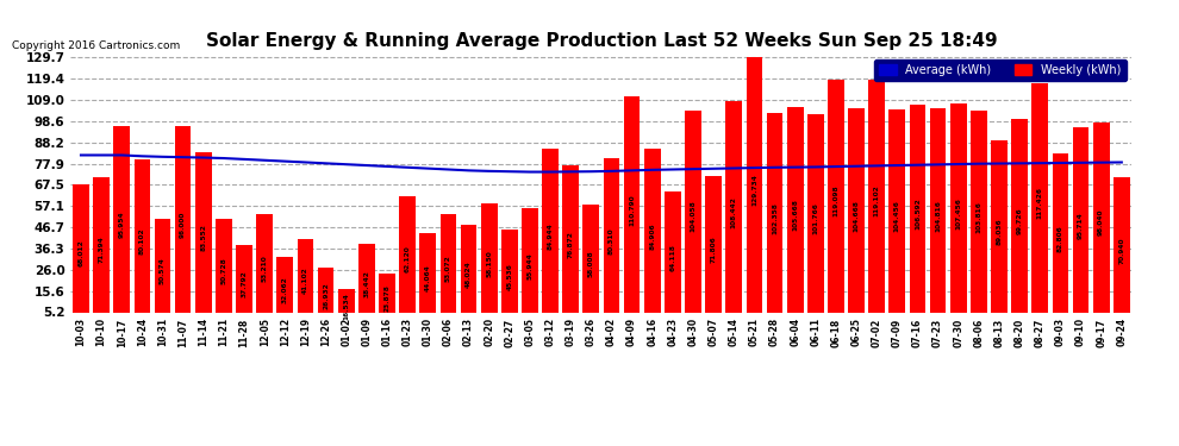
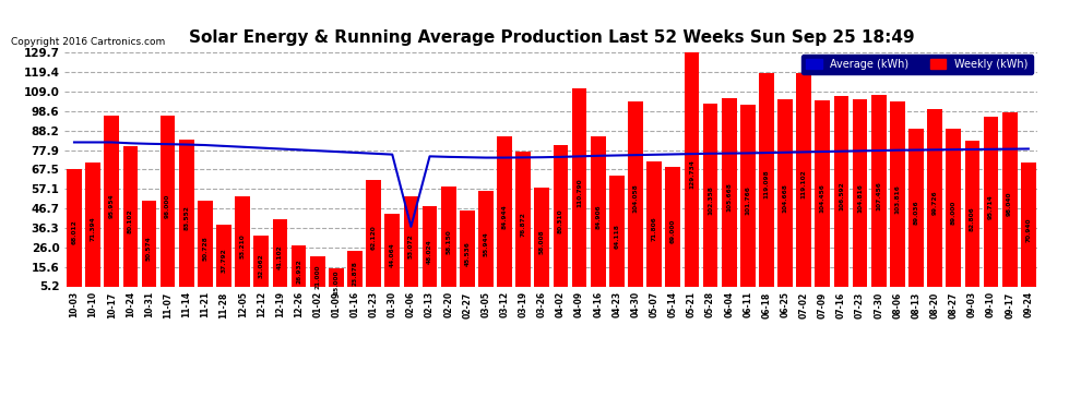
Weekly (kWh)/01-02: 17 -> 21
Weekly (kWh)/01-09: 38 -> 15
Average (kWh)/02-06: 75 -> 37
Weekly (kWh)/05-14: 108 -> 69
Weekly (kWh)/08-27: 117 -> 89
